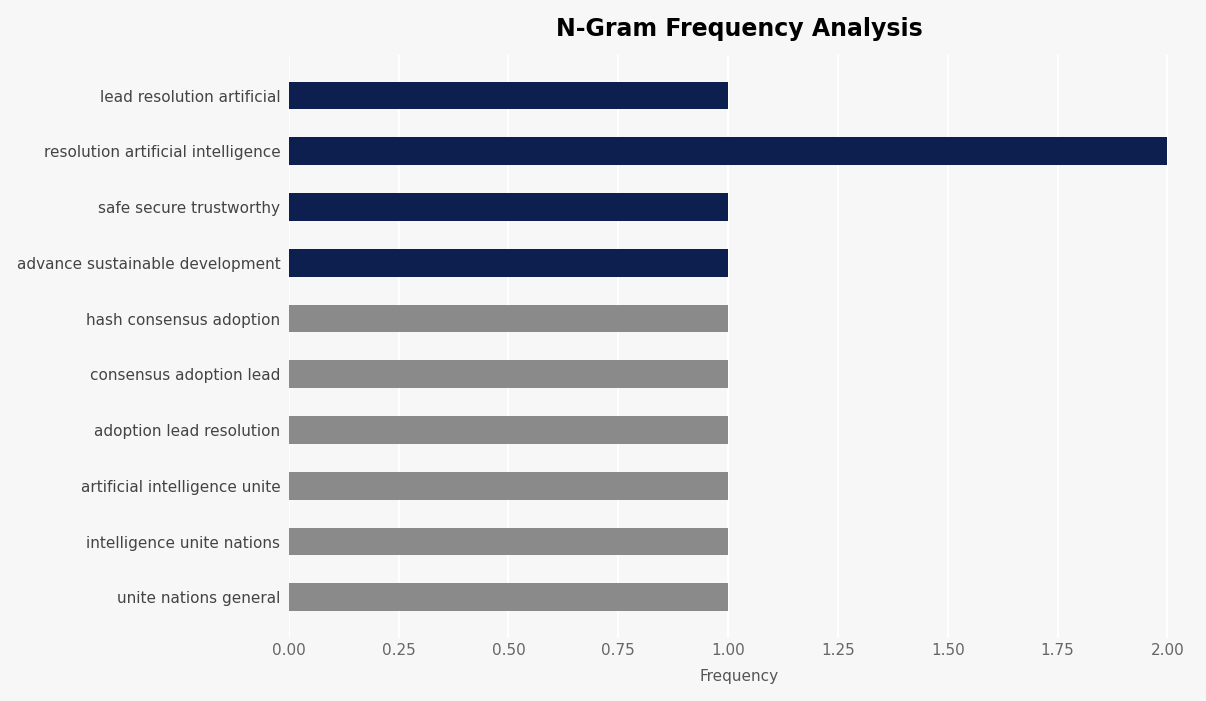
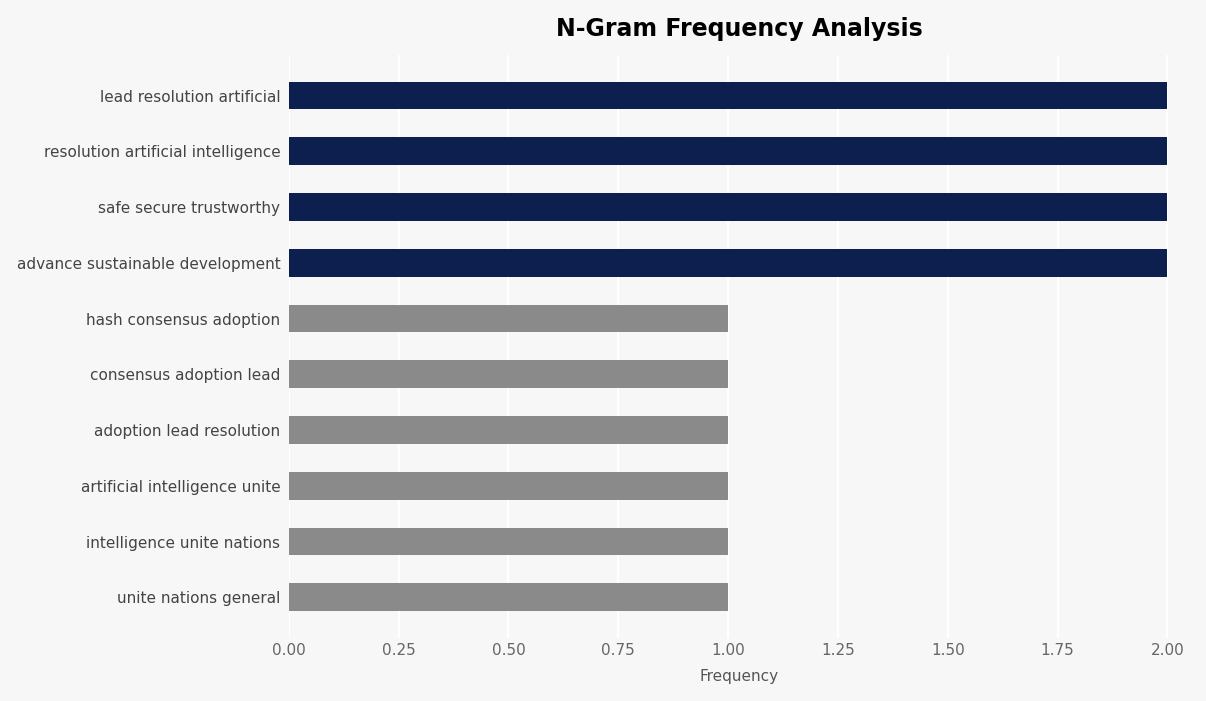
lead resolution artificial: 1 -> 2
safe secure trustworthy: 1 -> 2
advance sustainable development: 1 -> 2
